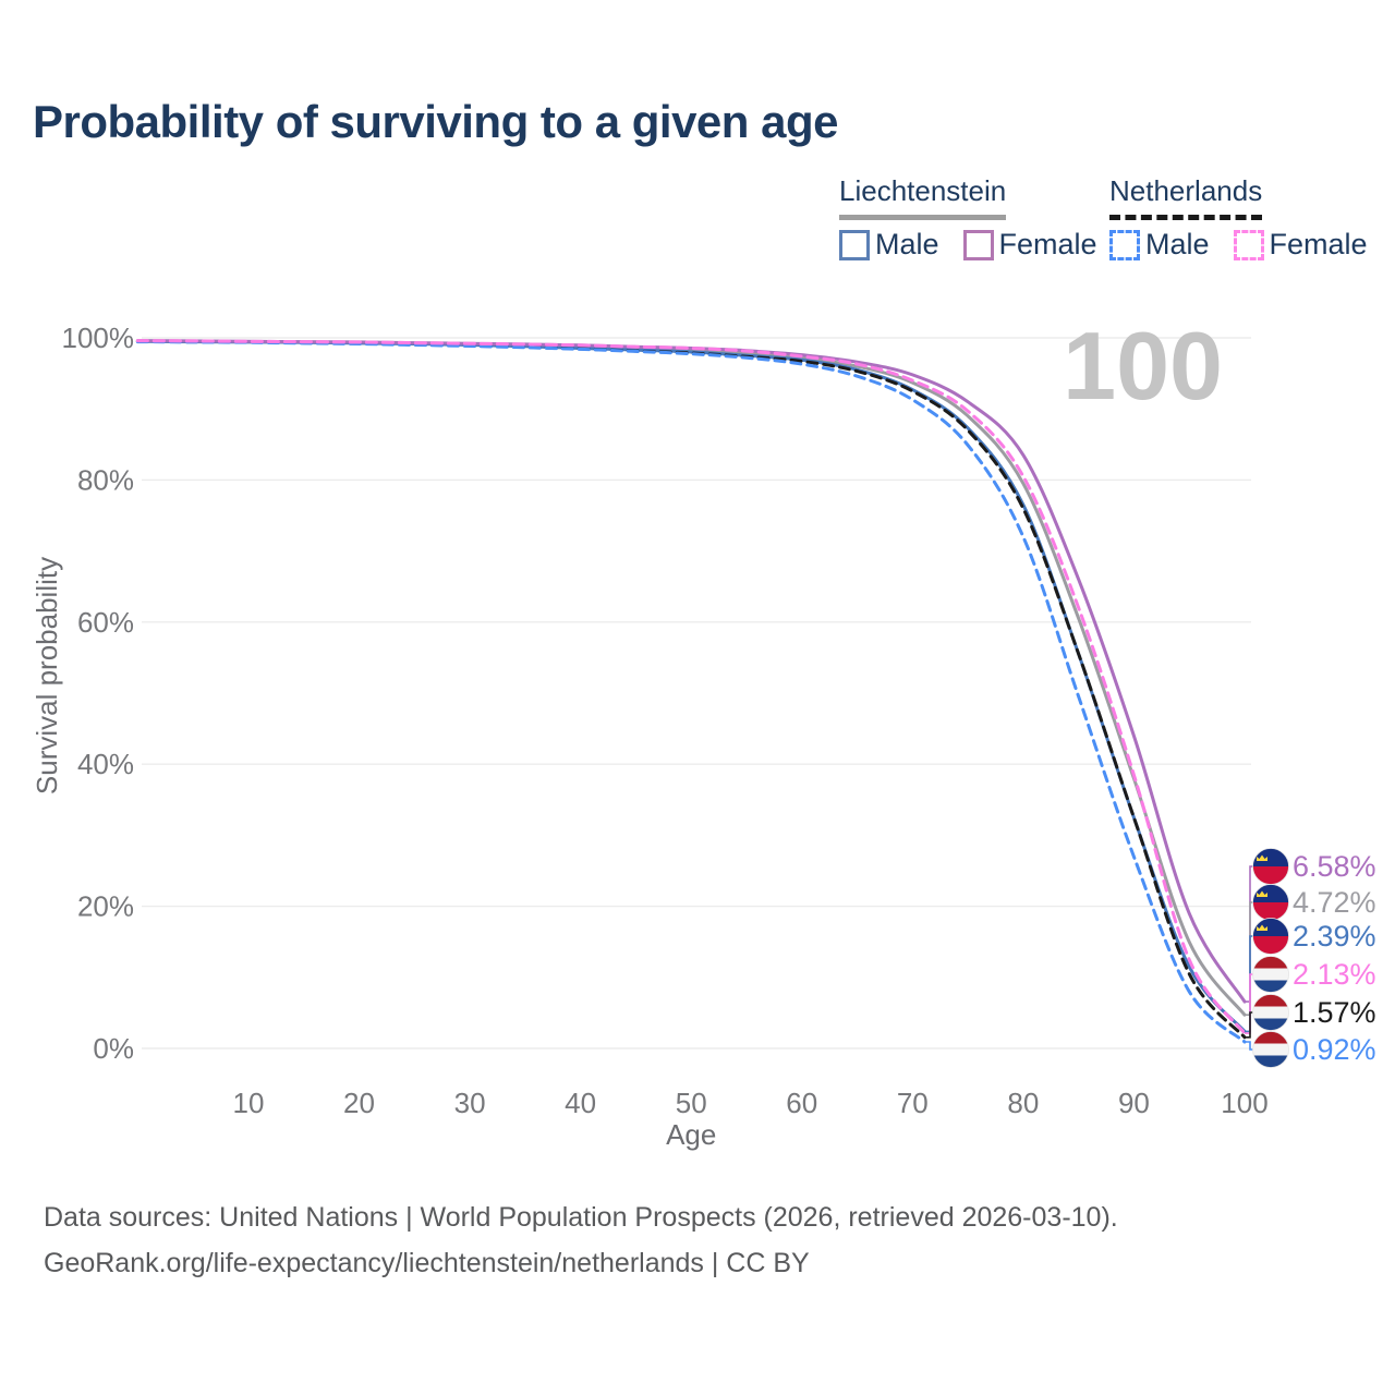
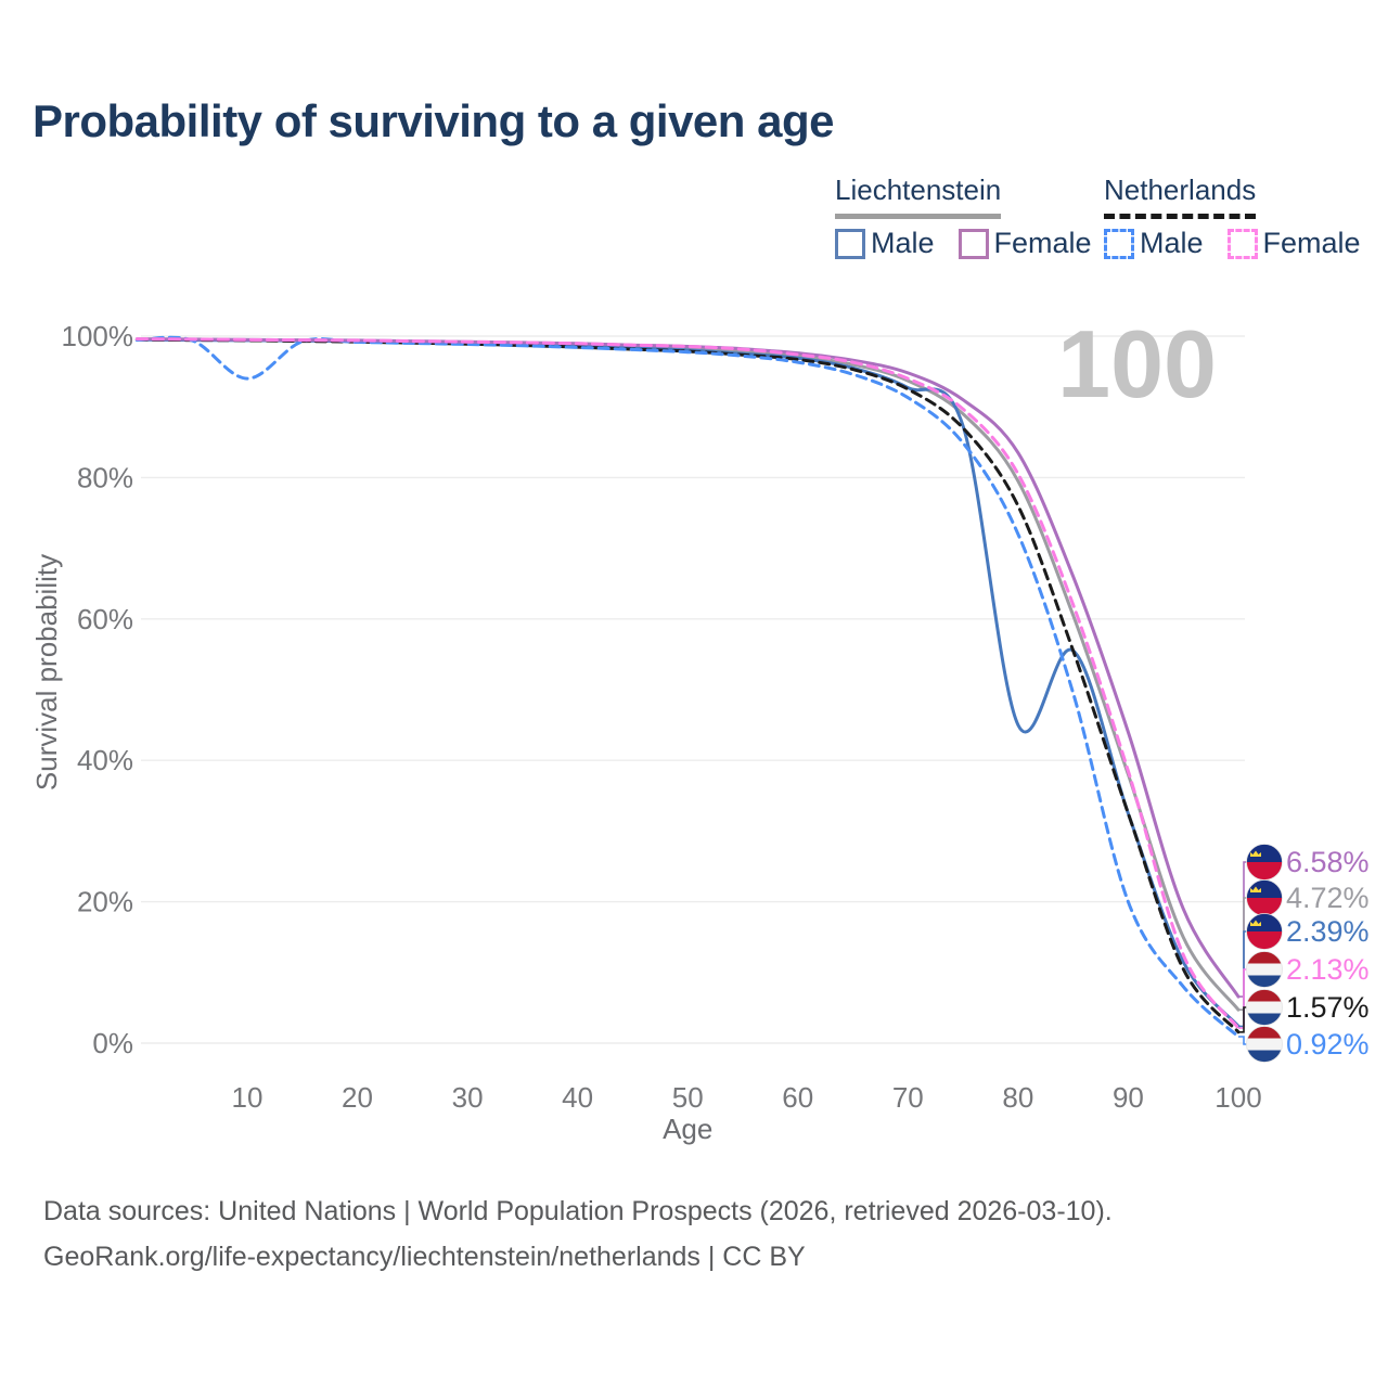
Netherlands Male/10: 99% -> 94%
Liechtenstein Male/80: 76% -> 45%
Netherlands Male/90: 27% -> 20%
